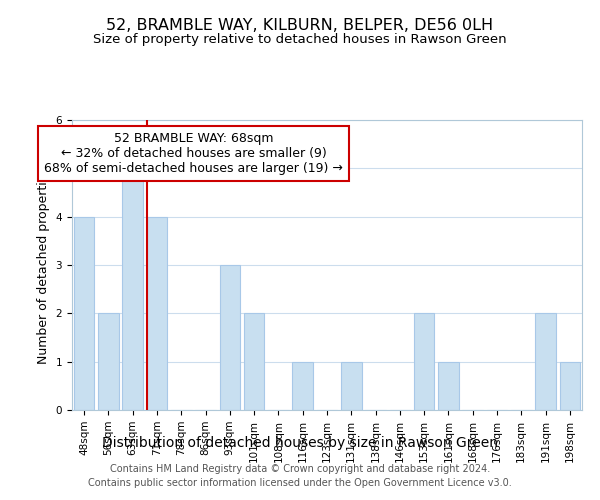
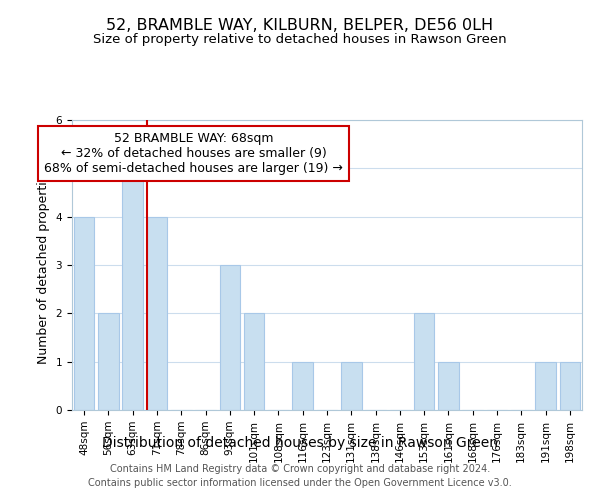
191sqm: 2 -> 1
